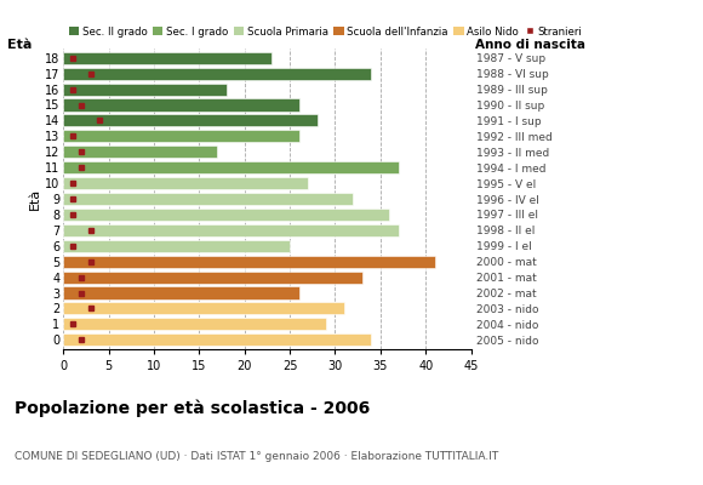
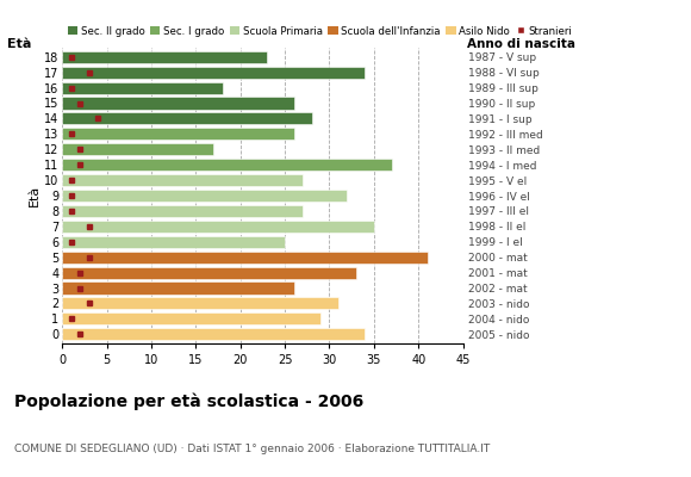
8: 36 -> 27
7: 37 -> 35
